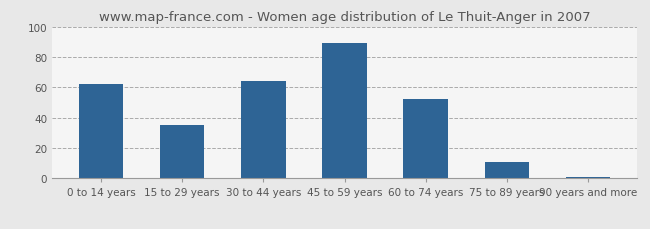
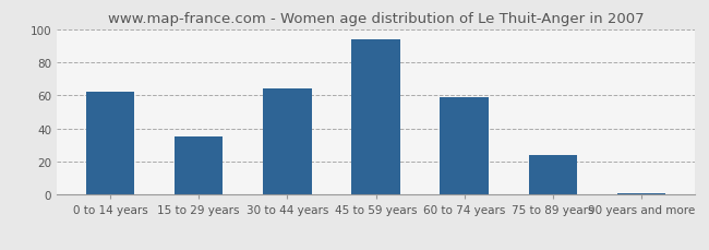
45 to 59 years: 89 -> 94
60 to 74 years: 52 -> 59
75 to 89 years: 11 -> 24
